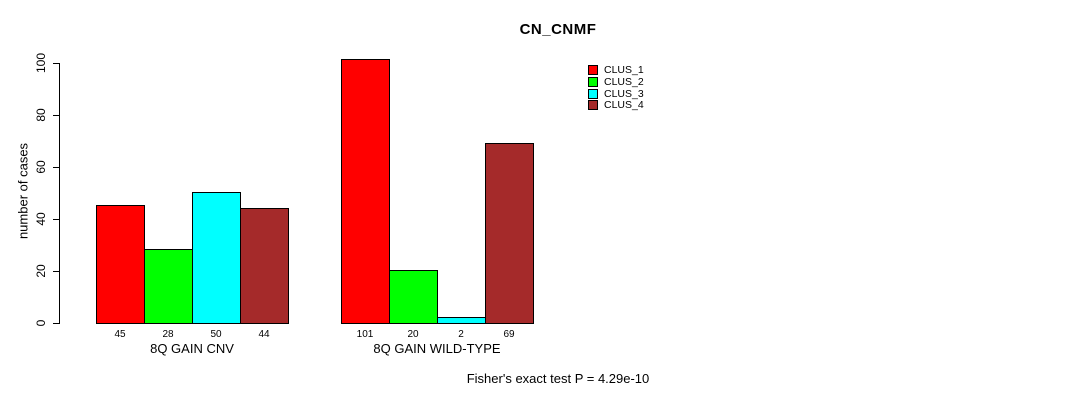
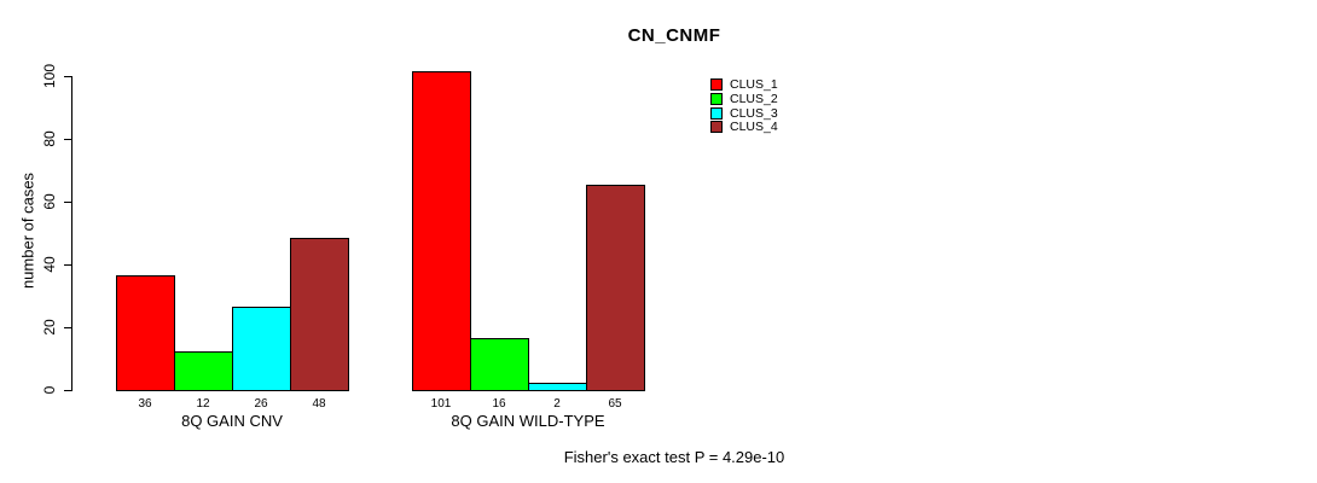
CLUS_1/8Q GAIN CNV: 45 -> 36
CLUS_2/8Q GAIN CNV: 28 -> 12
CLUS_3/8Q GAIN CNV: 50 -> 26
CLUS_4/8Q GAIN CNV: 44 -> 48
CLUS_2/8Q GAIN WILD-TYPE: 20 -> 16
CLUS_4/8Q GAIN WILD-TYPE: 69 -> 65
